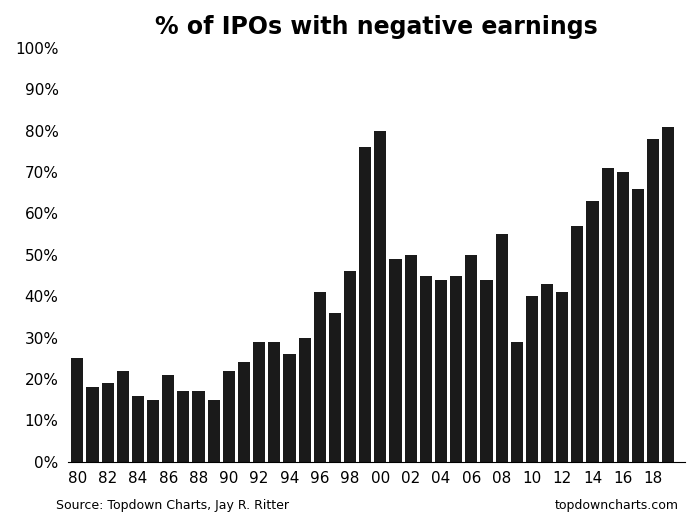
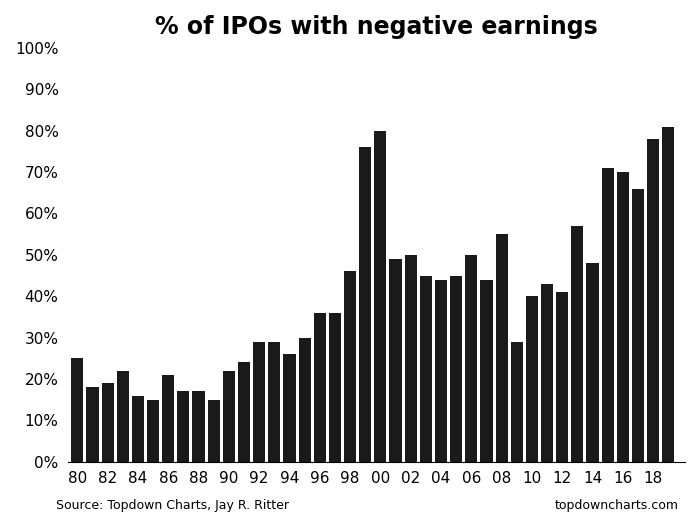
96: 41% -> 36%
14: 63% -> 48%
